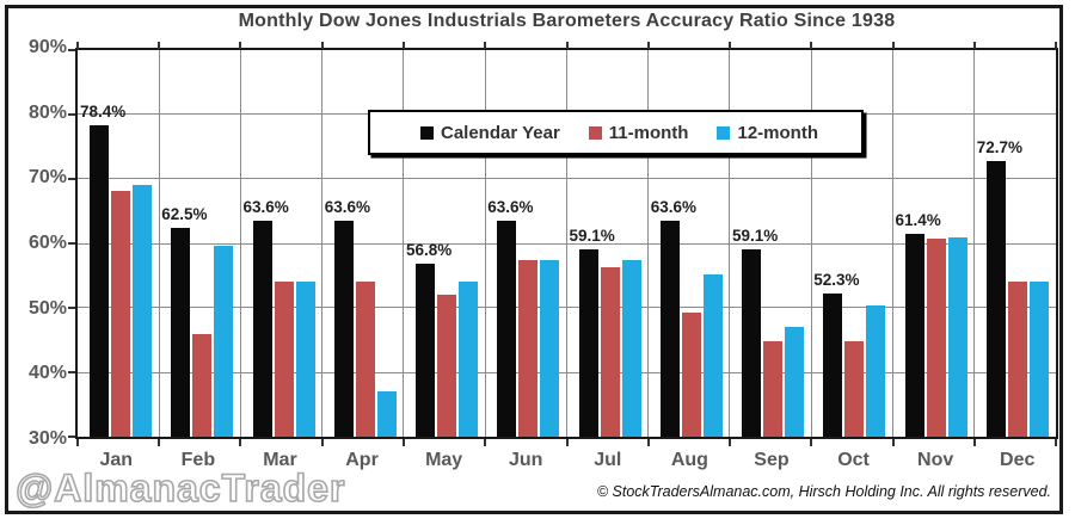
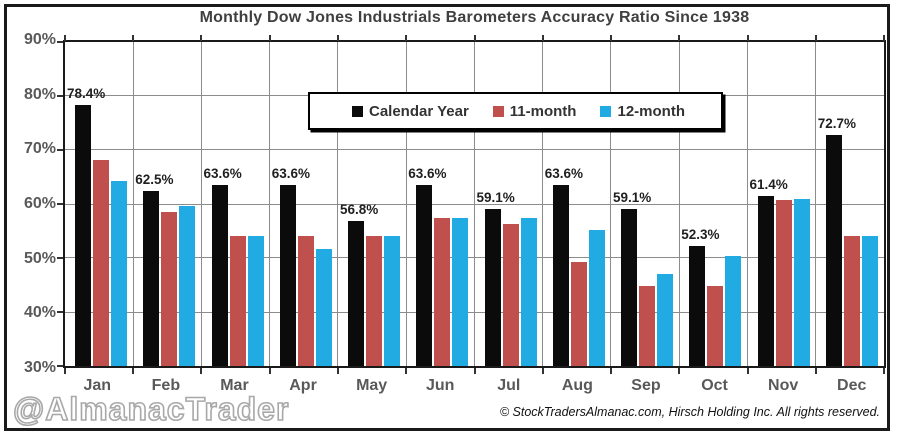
12-month/Jan: 69% -> 64%
11-month/Feb: 46% -> 58%
12-month/Apr: 37% -> 52%
11-month/May: 52% -> 54%
